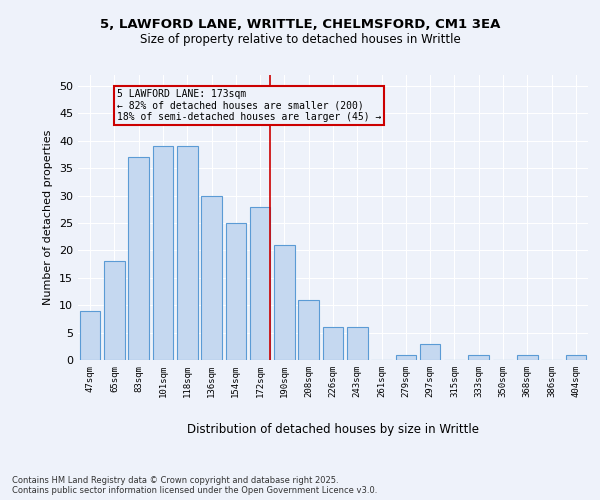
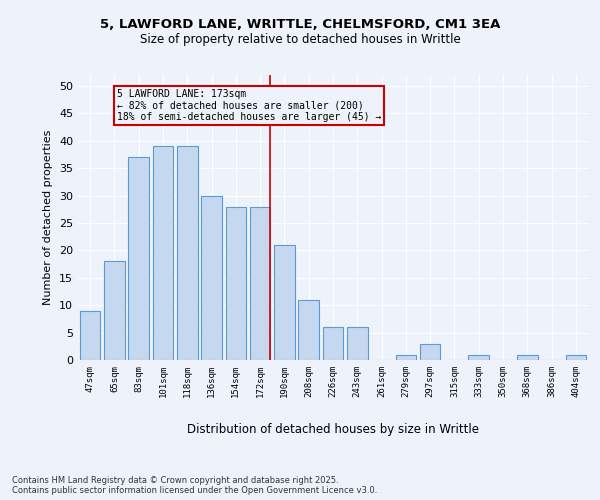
154sqm: 25 -> 28
